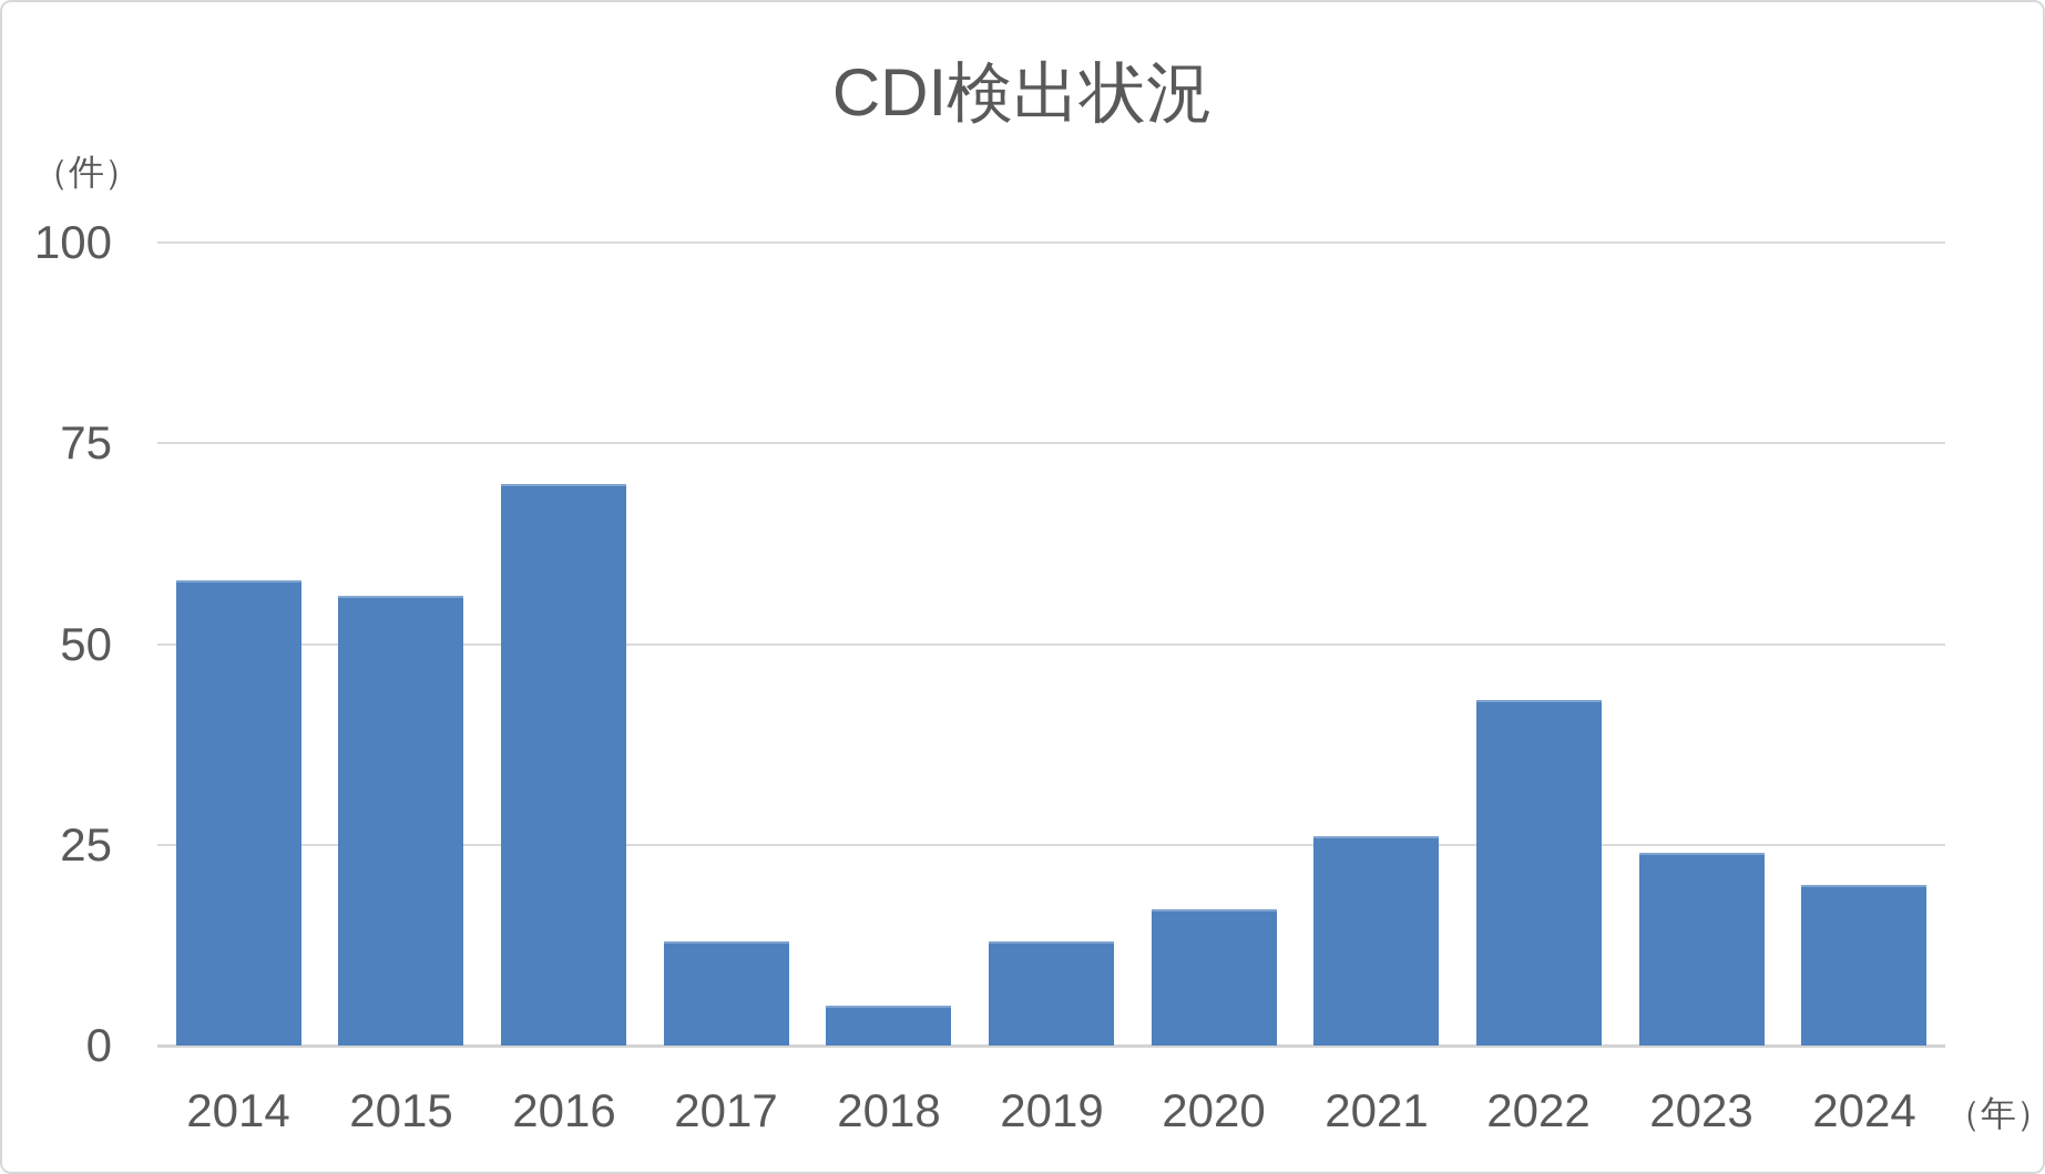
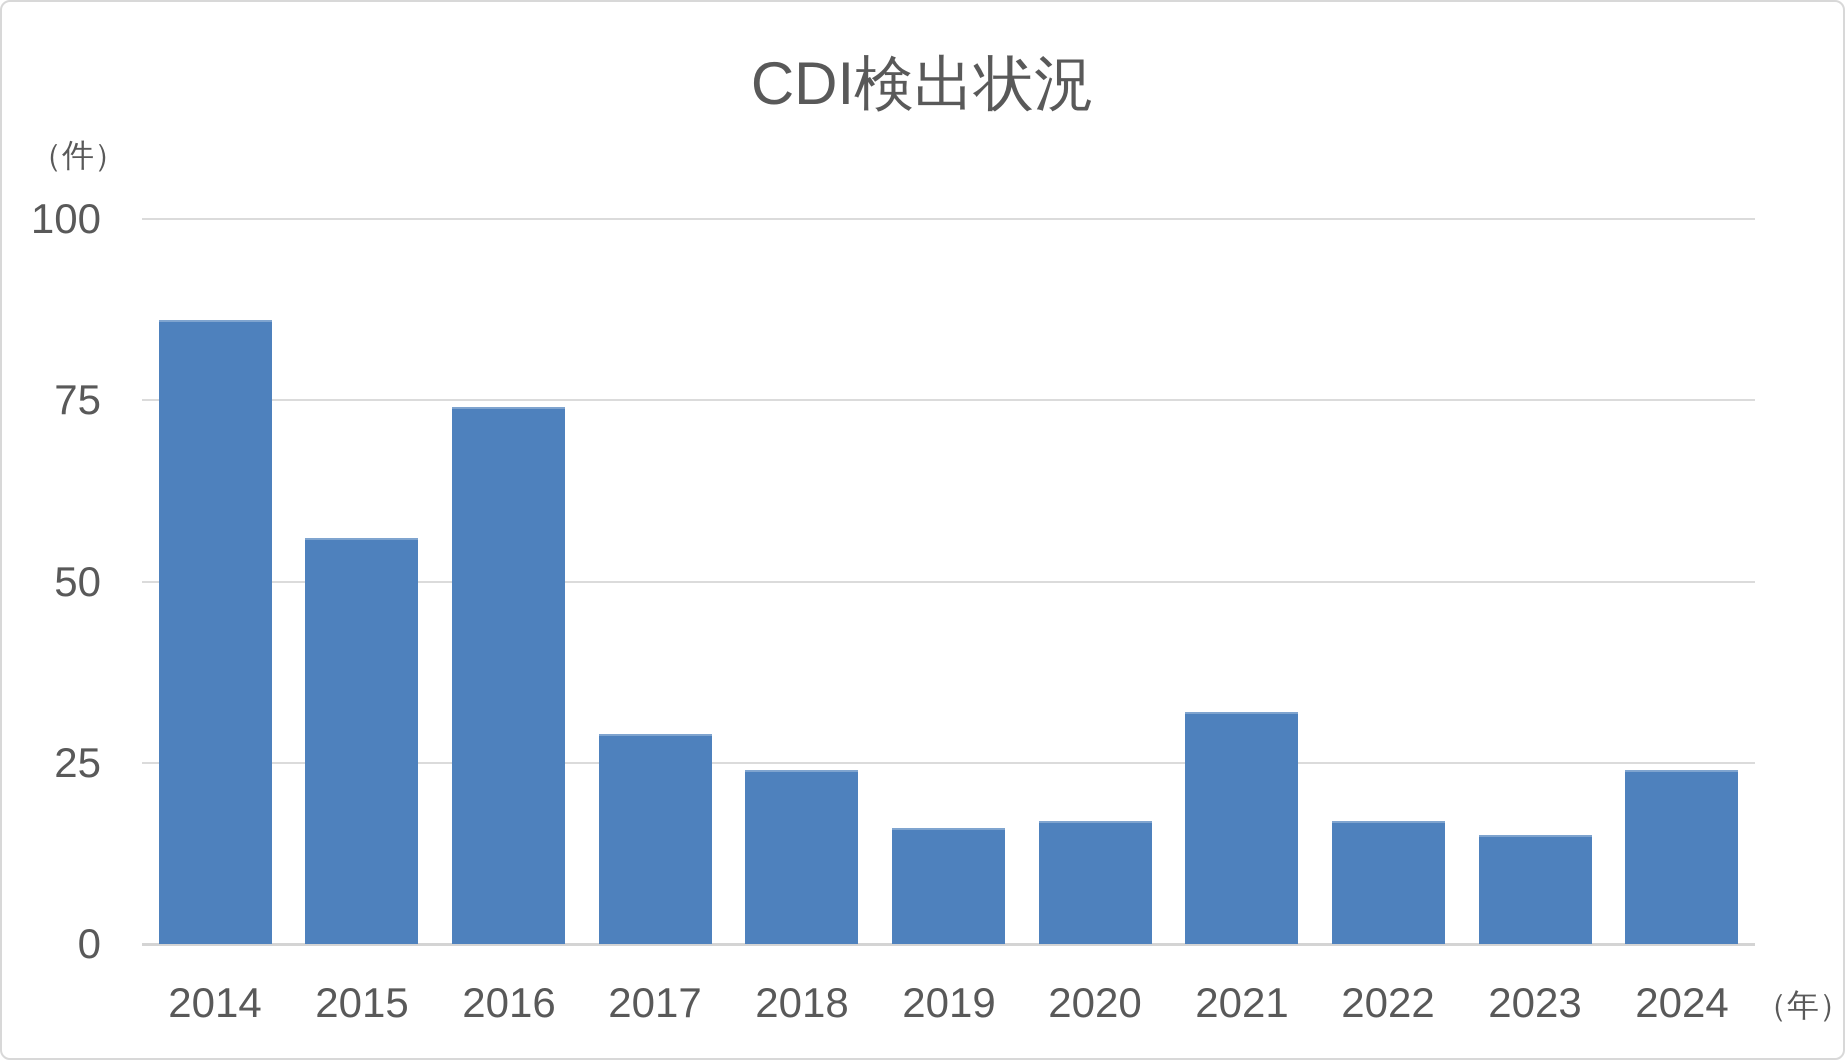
2014: 58 -> 86
2016: 70 -> 74
2017: 13 -> 29
2018: 5 -> 24
2019: 13 -> 16
2021: 26 -> 32
2022: 43 -> 17
2023: 24 -> 15
2024: 20 -> 24
